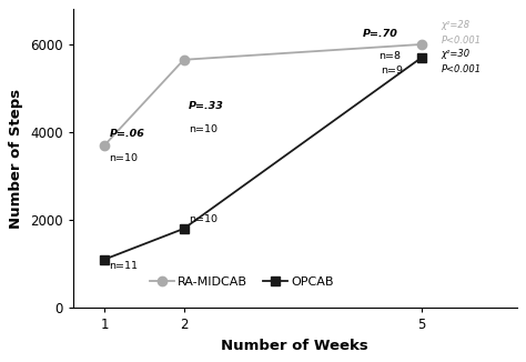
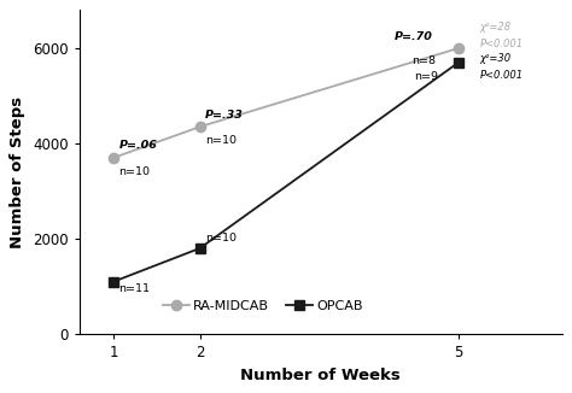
RA-MIDCAB/2: 5650 -> 4350
